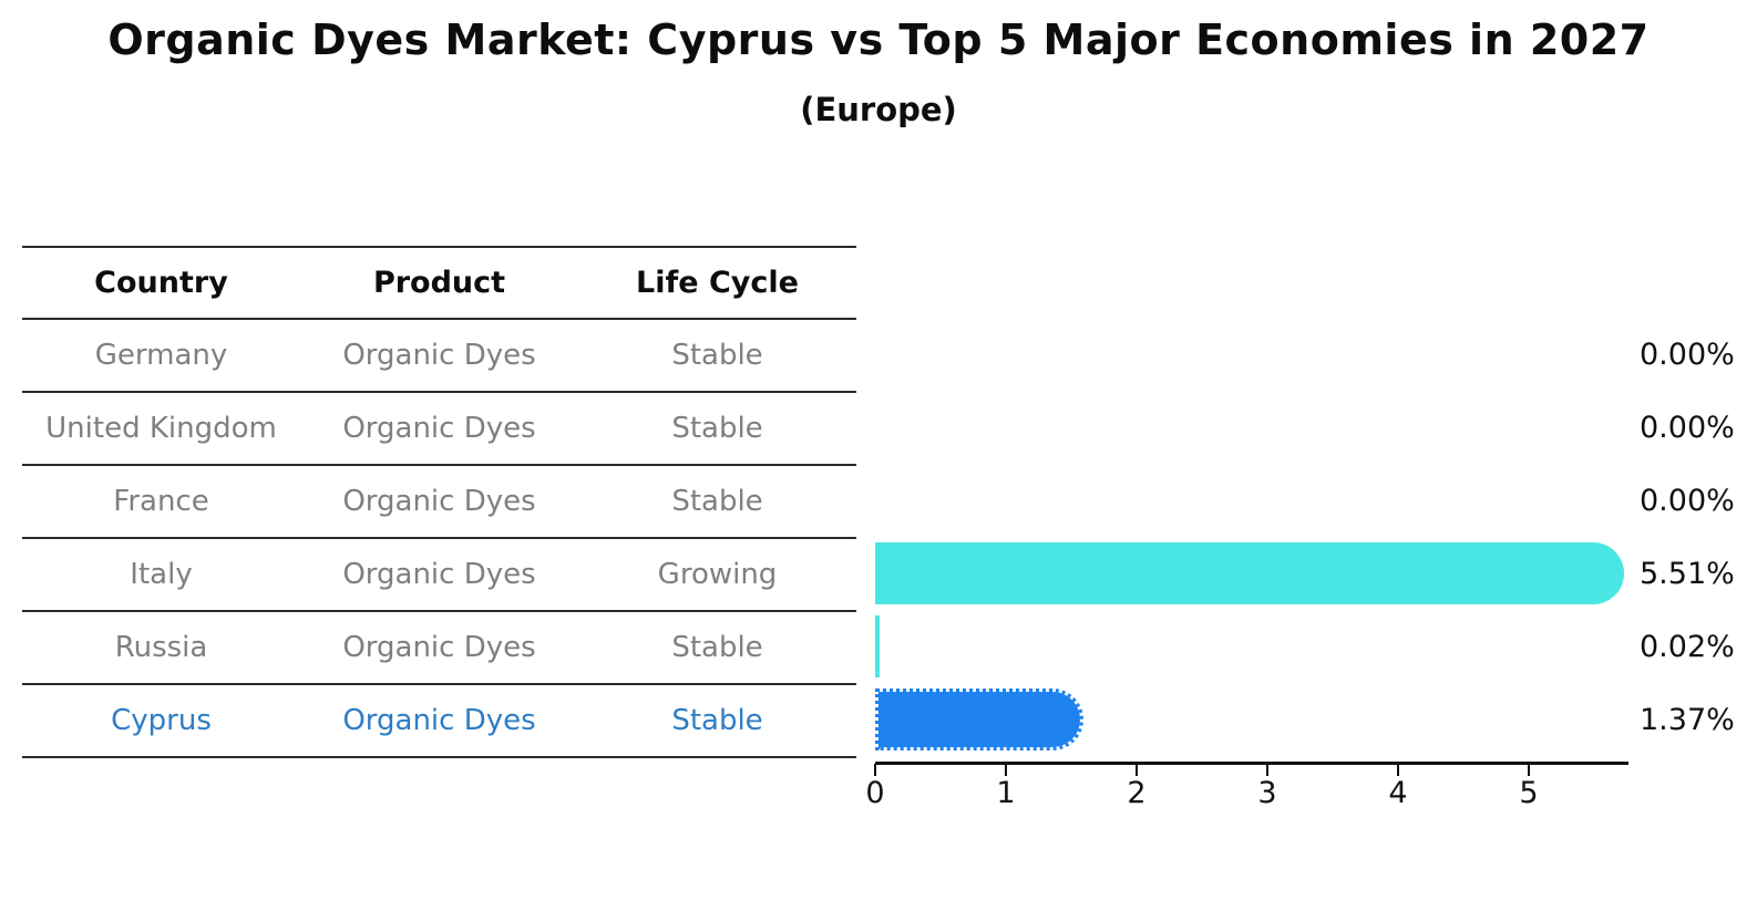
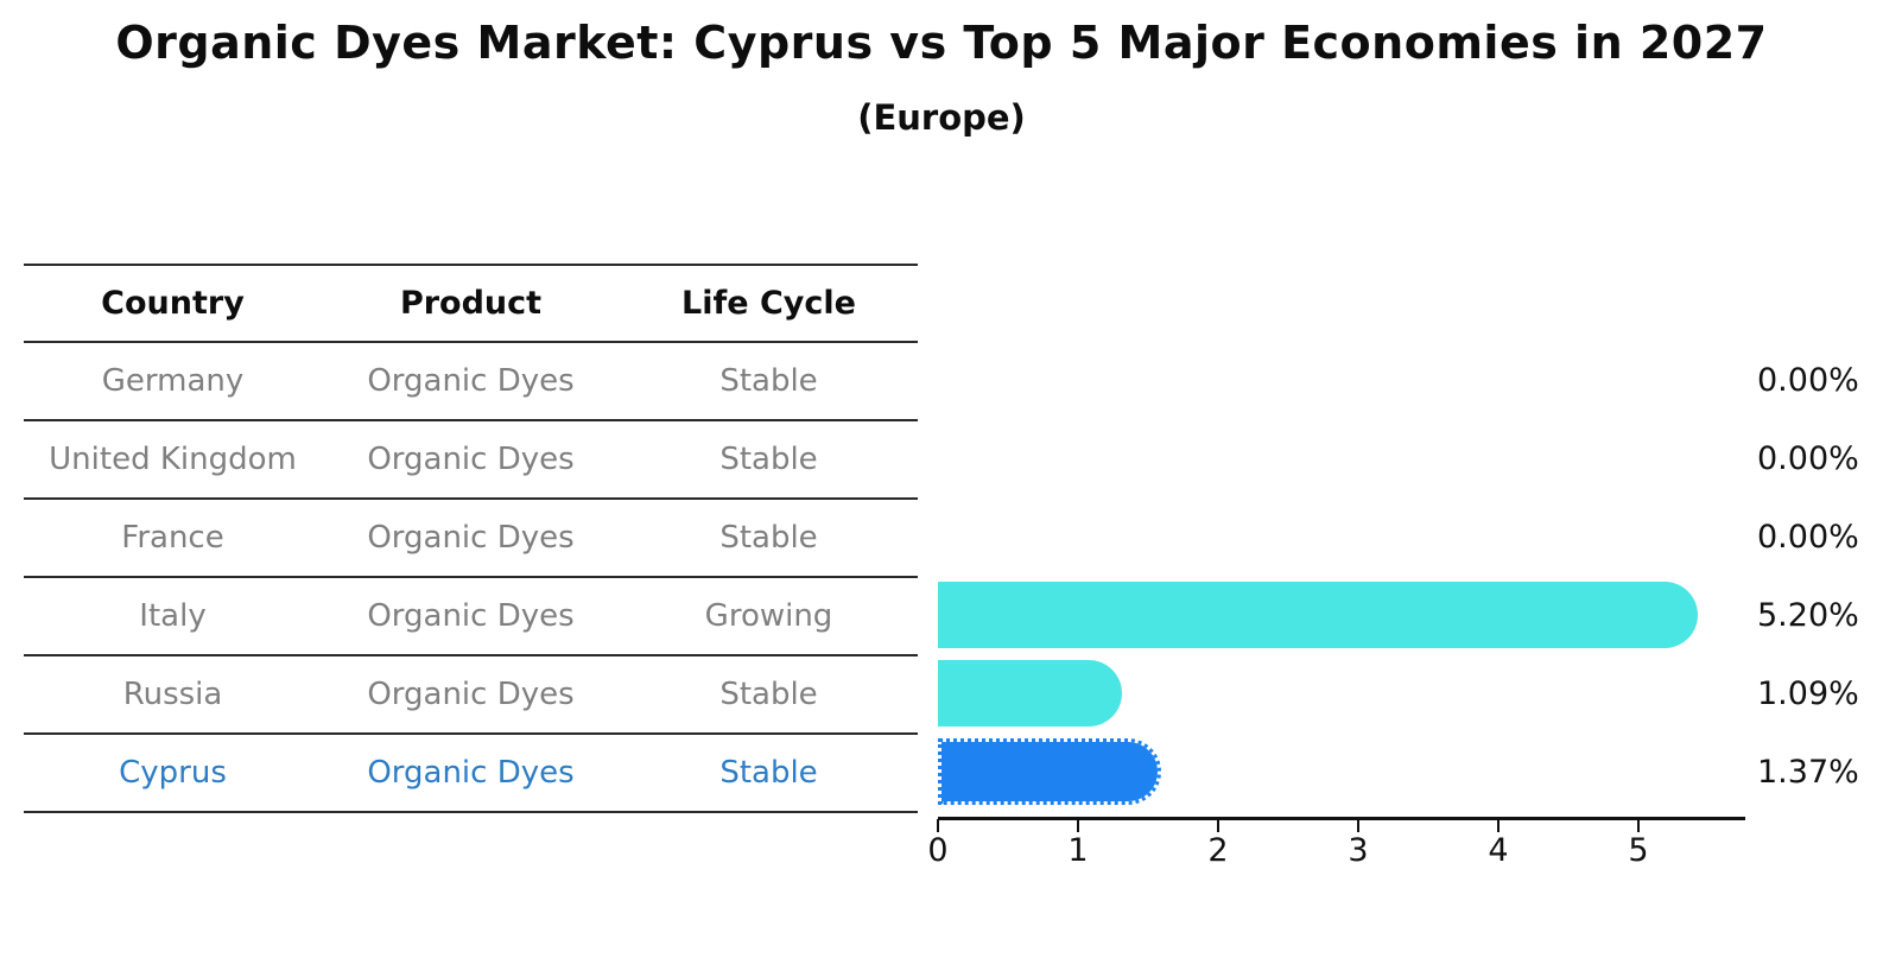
Italy: 5.51% -> 5.20%
Russia: 0.02% -> 1.09%
